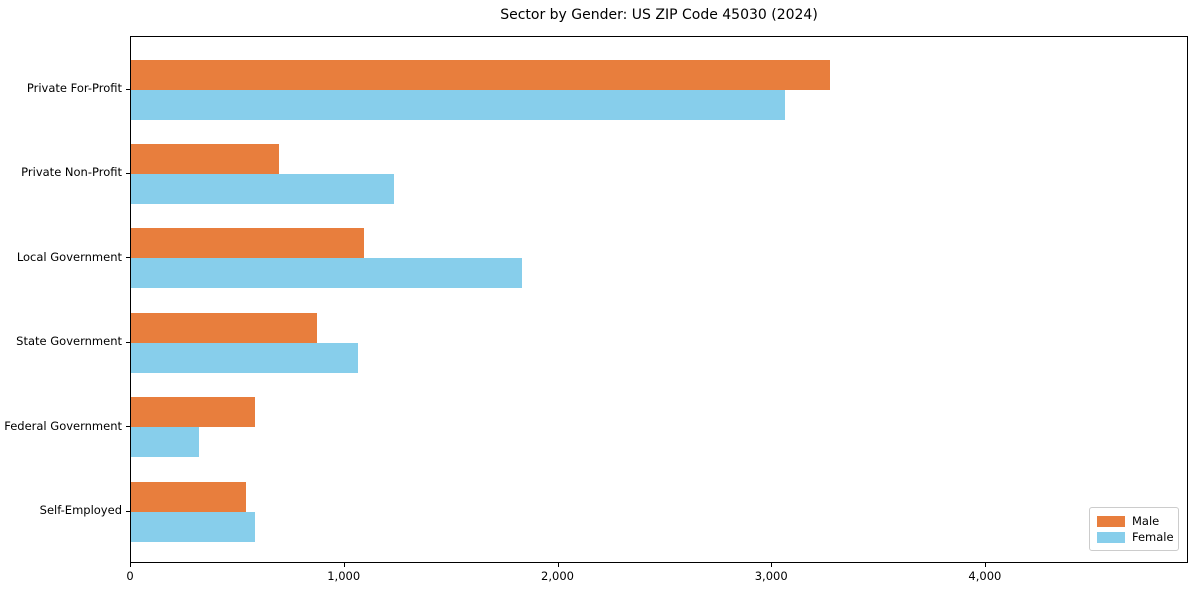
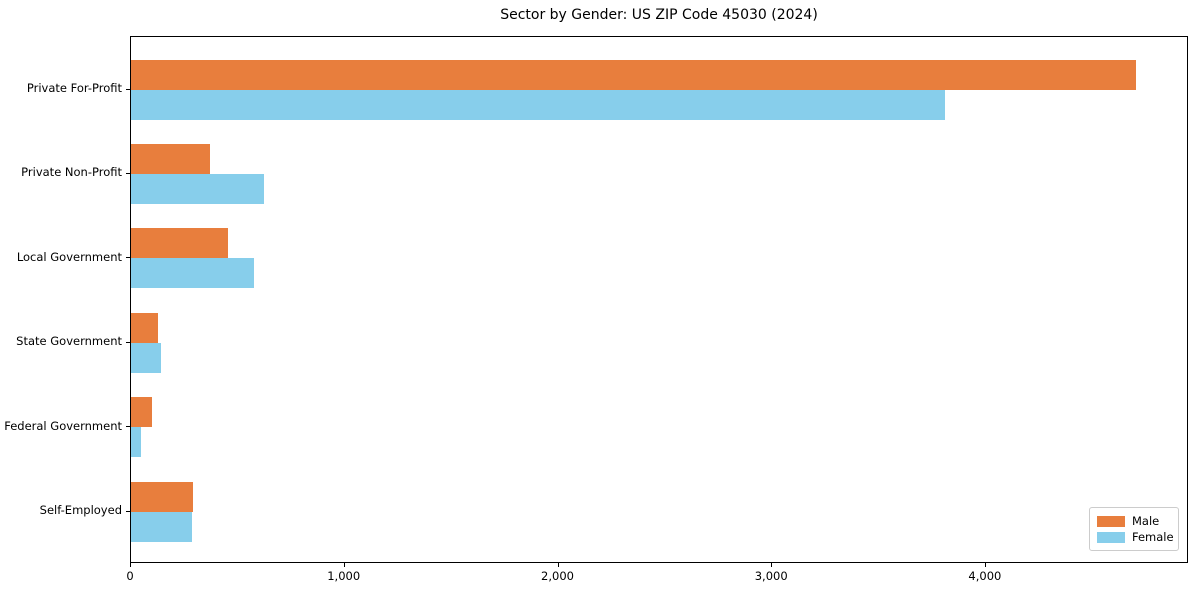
Male/Private For-Profit: 3270 -> 4700
Female/Private For-Profit: 3060 -> 3810
Male/Private Non-Profit: 690 -> 370
Female/Private Non-Profit: 1230 -> 620
Male/Local Government: 1090 -> 460
Female/Local Government: 1830 -> 580
Male/State Government: 870 -> 120
Female/State Government: 1060 -> 140
Male/Federal Government: 580 -> 100
Female/Federal Government: 320 -> 40
Male/Self-Employed: 540 -> 290
Female/Self-Employed: 580 -> 280
